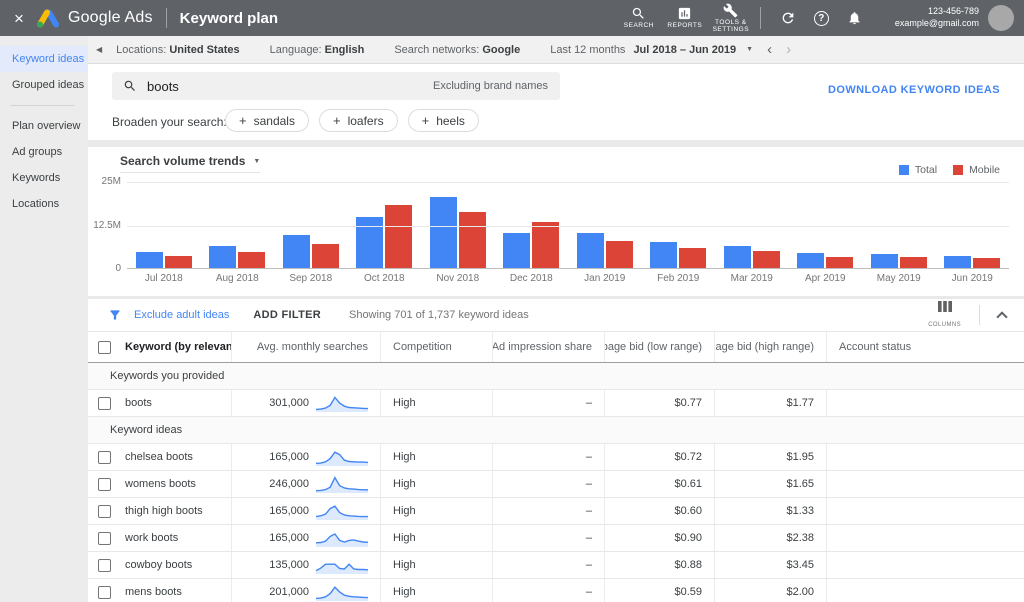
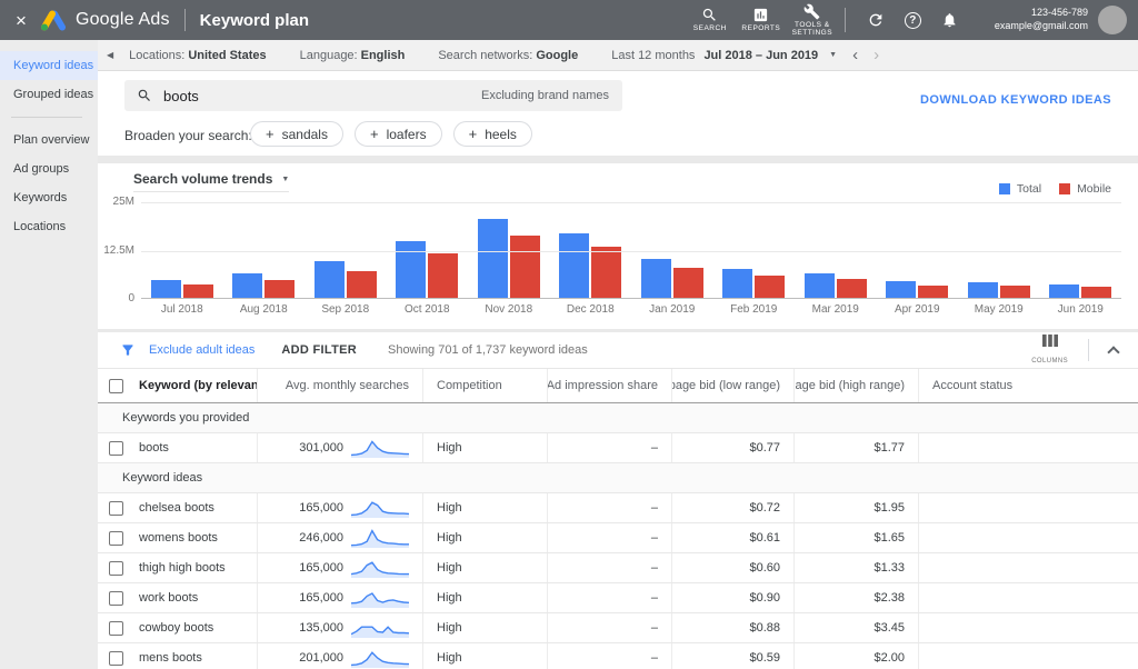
Mobile/Oct 2018: 18M -> 11M
Total/Dec 2018: 10M -> 17M
